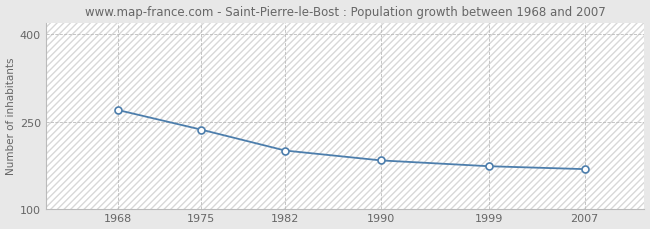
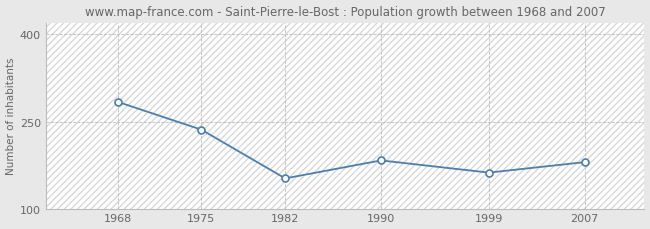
1968: 270 -> 284
1982: 200 -> 152
1999: 173 -> 162
2007: 168 -> 180
